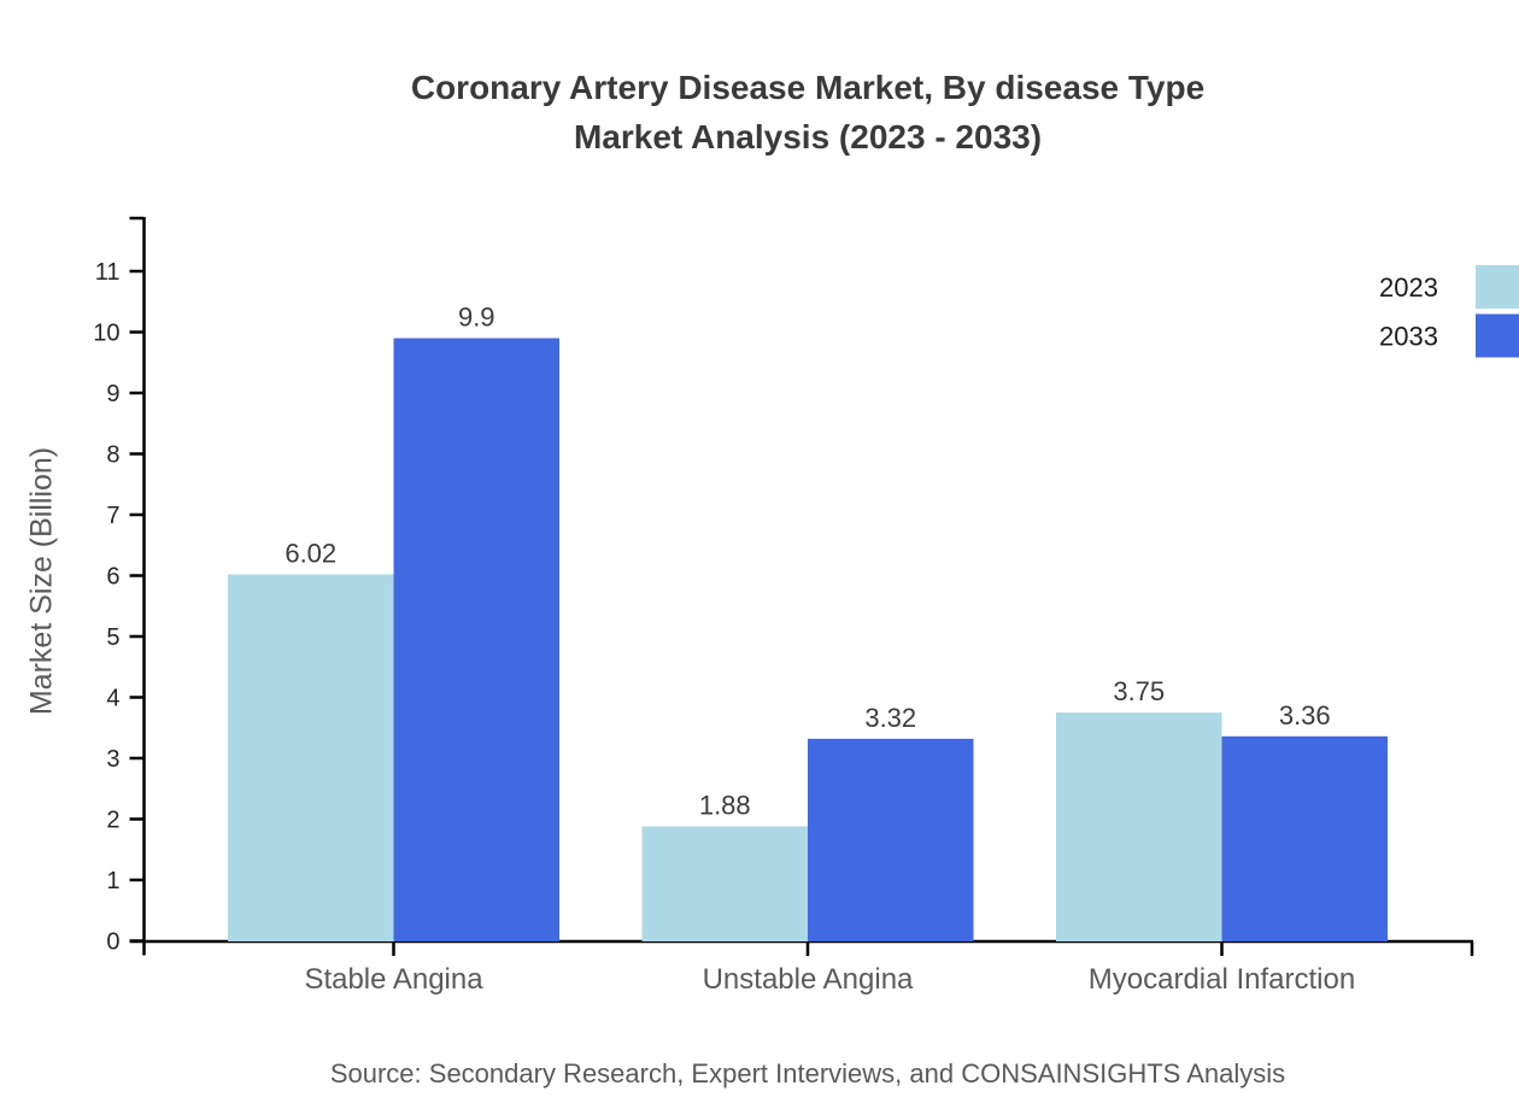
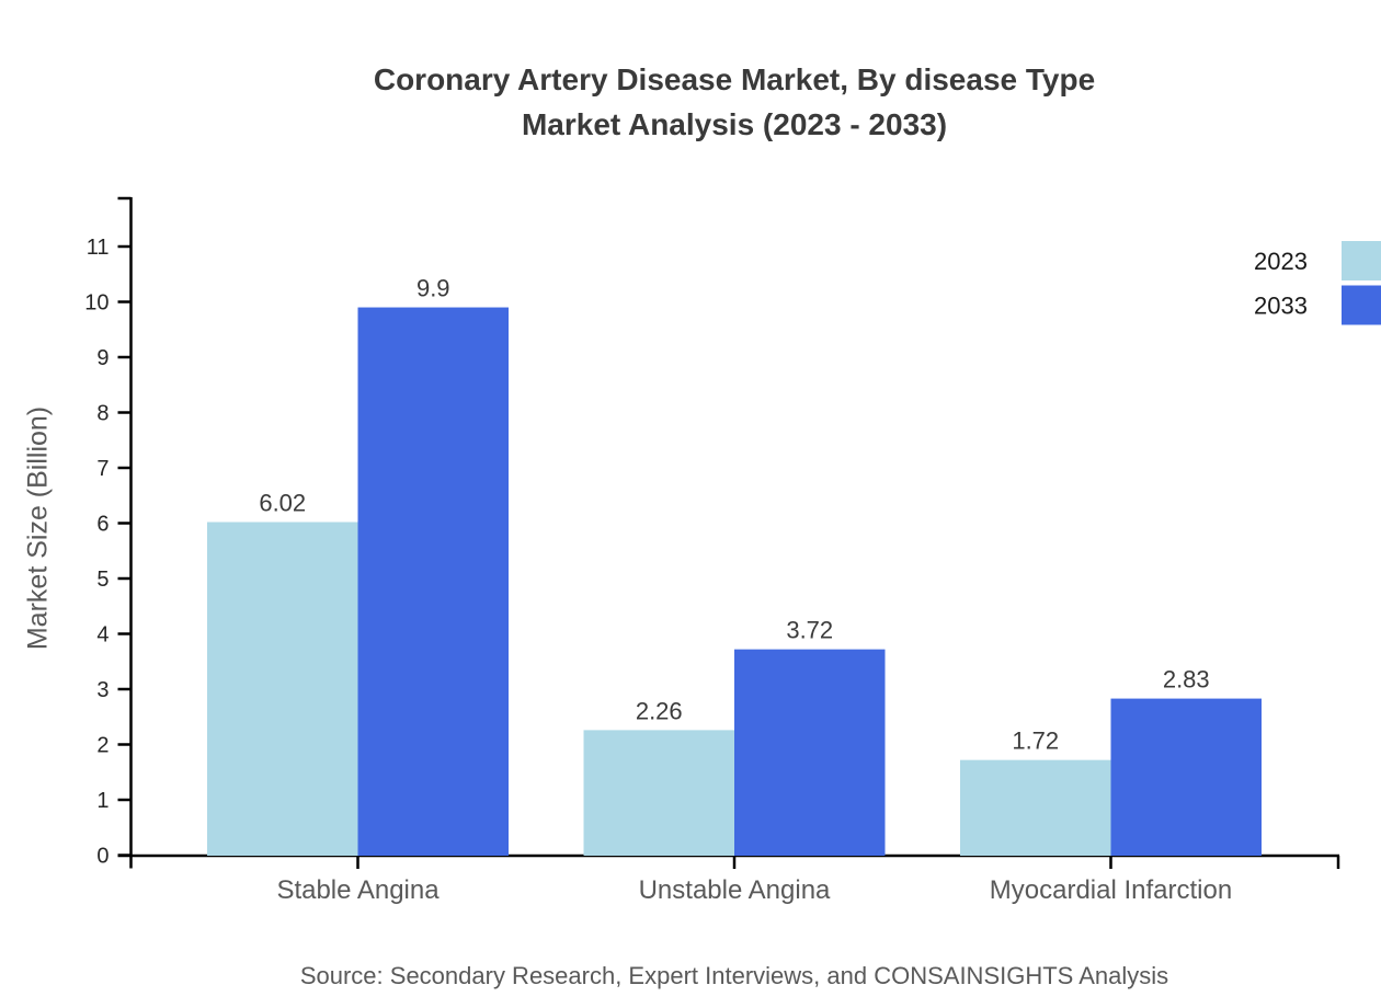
2023/Unstable Angina: 1.88 -> 2.26
2033/Unstable Angina: 3.32 -> 3.72
2023/Myocardial Infarction: 3.75 -> 1.72
2033/Myocardial Infarction: 3.36 -> 2.83
